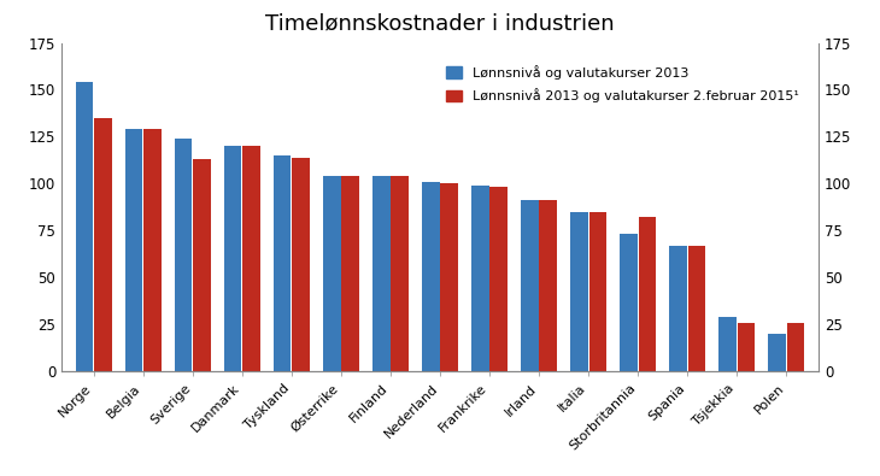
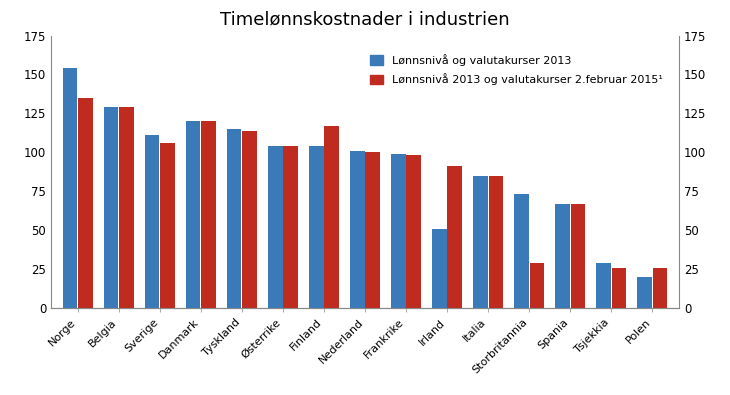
Lønnsnivå og valutakurser 2013/Sverige: 124 -> 111
Lønnsnivå 2013 og valutakurser 2.februar 2015¹/Sverige: 113 -> 106
Lønnsnivå 2013 og valutakurser 2.februar 2015¹/Finland: 104 -> 117
Lønnsnivå og valutakurser 2013/Irland: 91 -> 51
Lønnsnivå 2013 og valutakurser 2.februar 2015¹/Storbritannia: 82 -> 29
